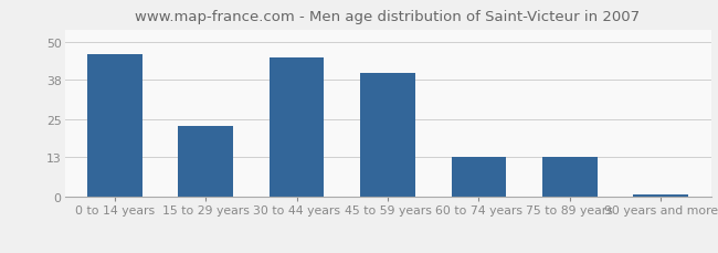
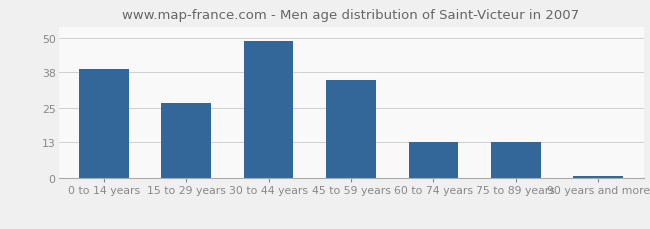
0 to 14 years: 46 -> 39
15 to 29 years: 23 -> 27
30 to 44 years: 45 -> 49
45 to 59 years: 40 -> 35
